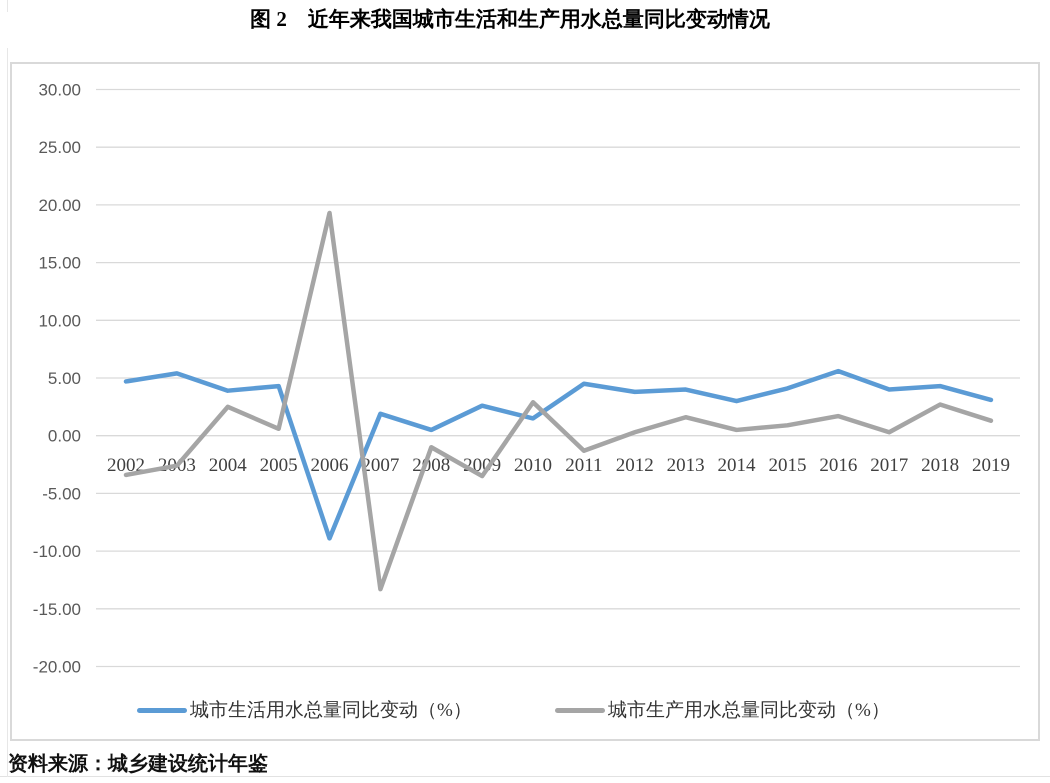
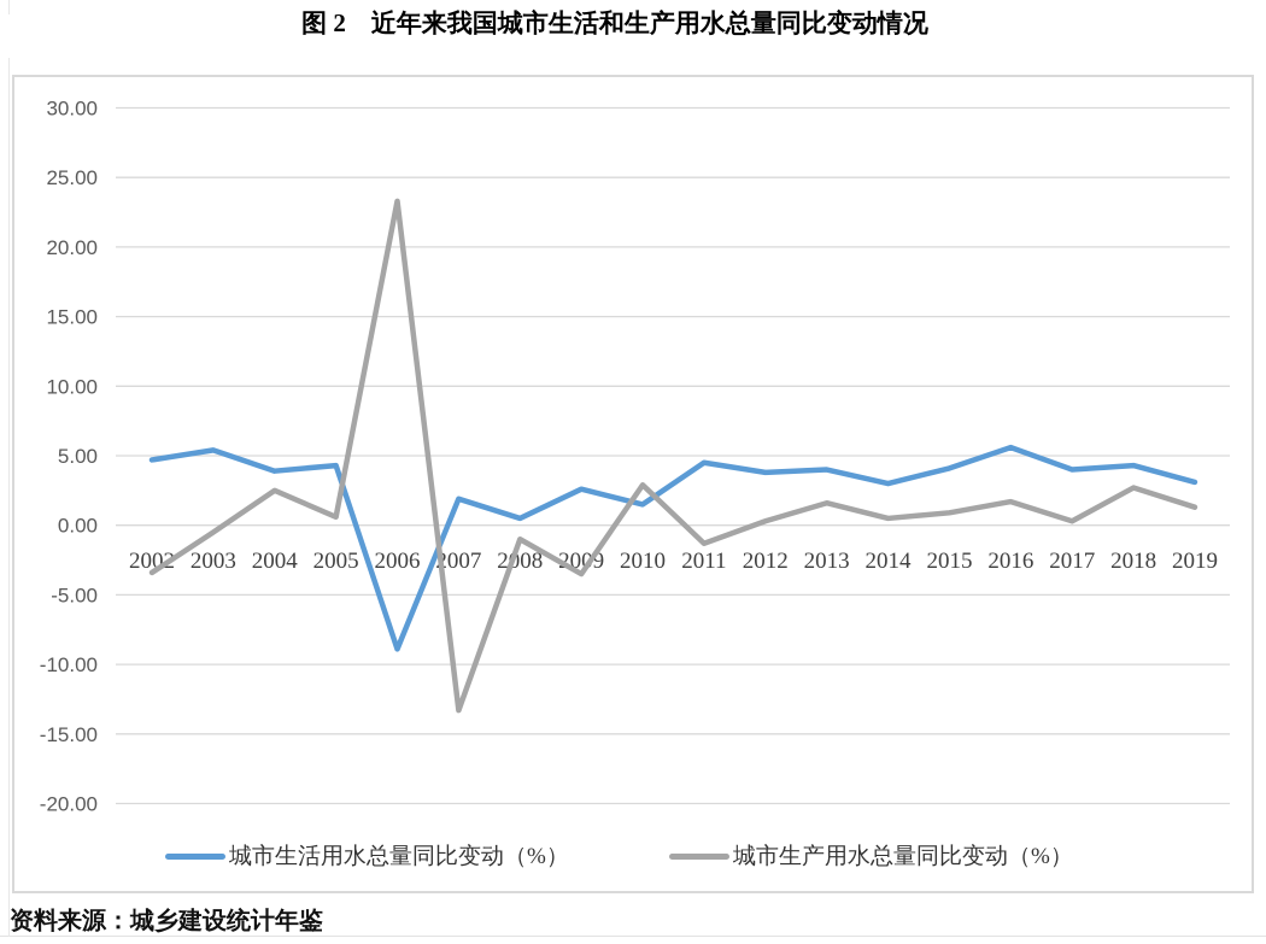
城市生产用水总量同比变动（%）/2003: -2.6 -> -0.5
城市生产用水总量同比变动（%）/2006: 19.3 -> 23.3
